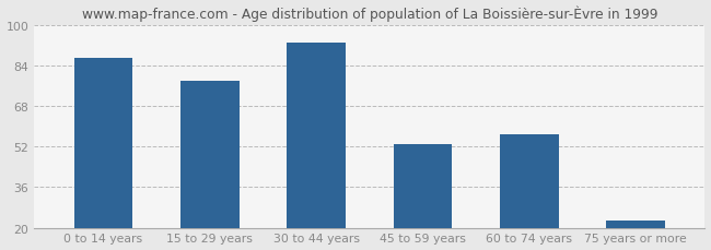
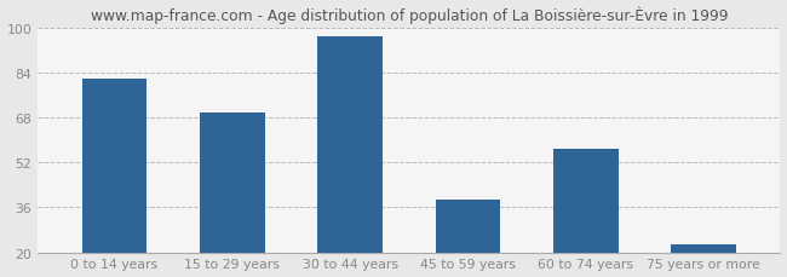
0 to 14 years: 87 -> 82
15 to 29 years: 78 -> 70
30 to 44 years: 93 -> 97
45 to 59 years: 53 -> 39
